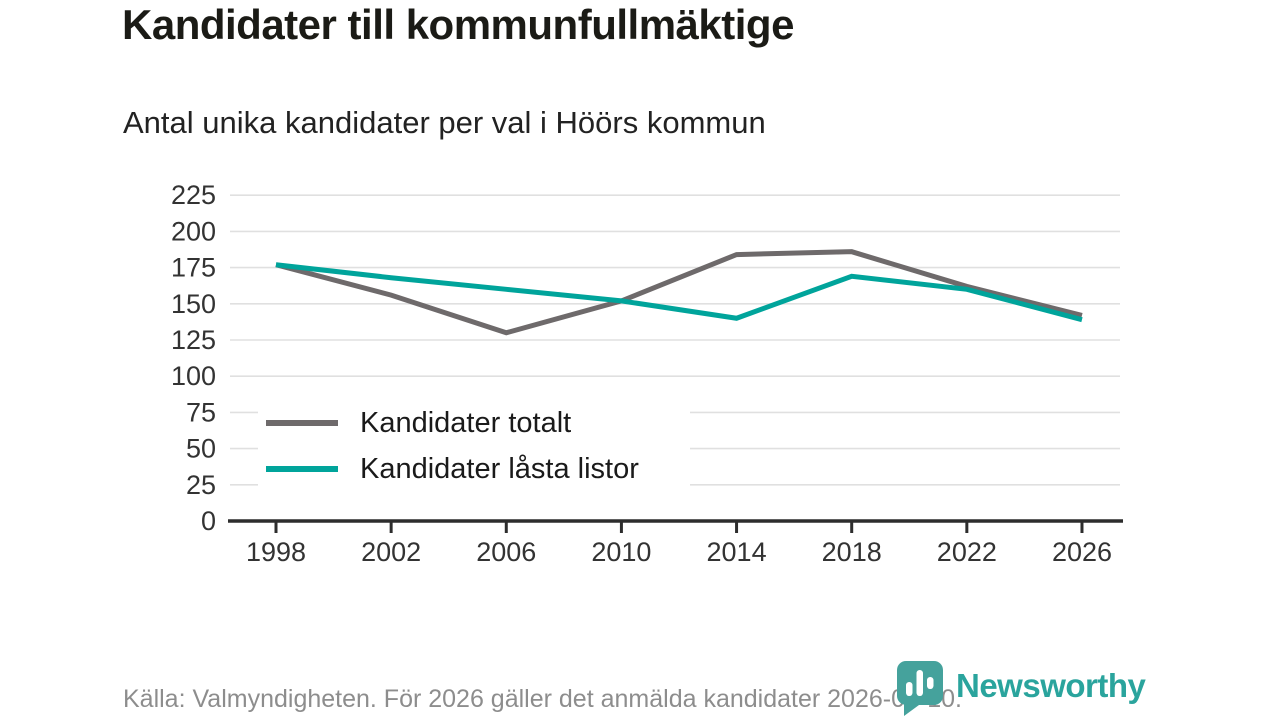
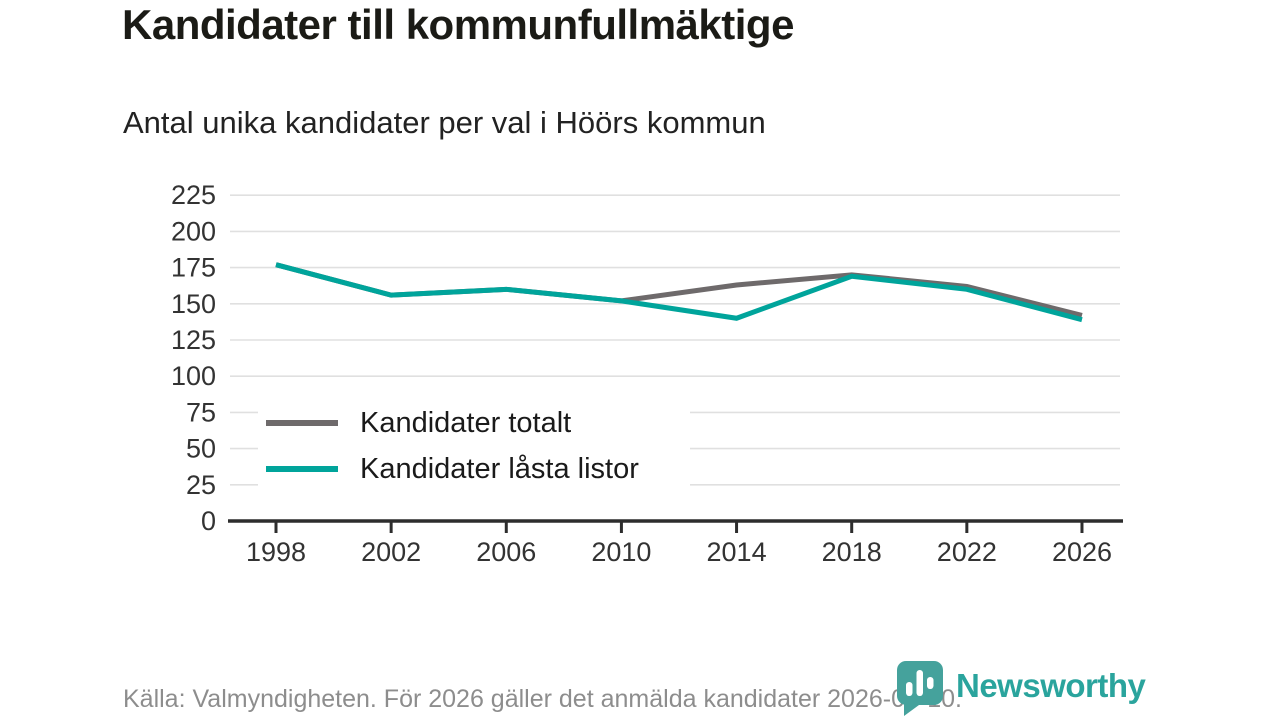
Kandidater låsta listor/2002: 168 -> 156
Kandidater totalt/2006: 130 -> 160
Kandidater totalt/2014: 184 -> 163
Kandidater totalt/2018: 186 -> 170
